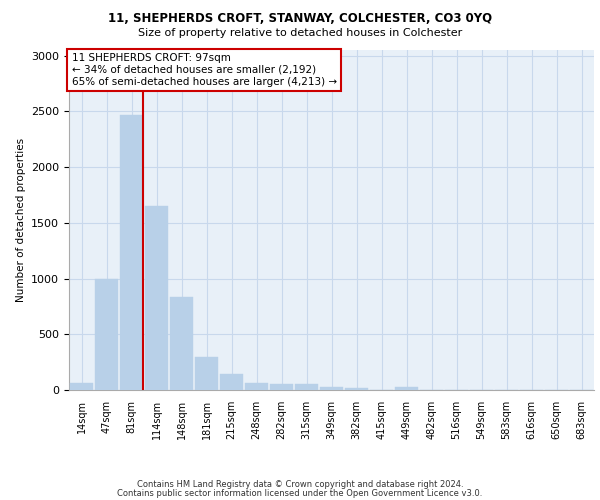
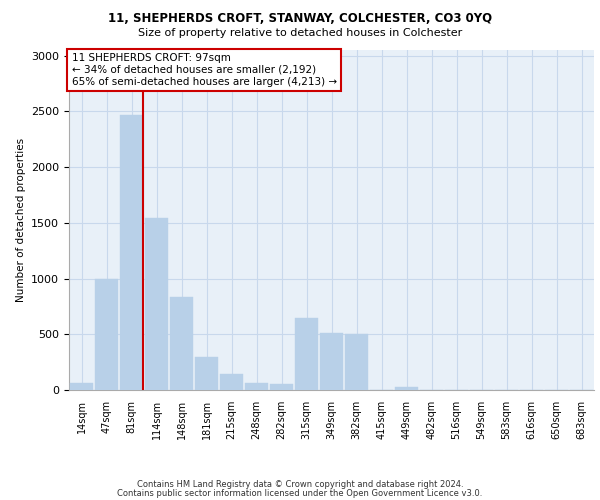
114sqm: 1650 -> 1540
315sqm: 50 -> 650
349sqm: 30 -> 510
382sqm: 20 -> 500
